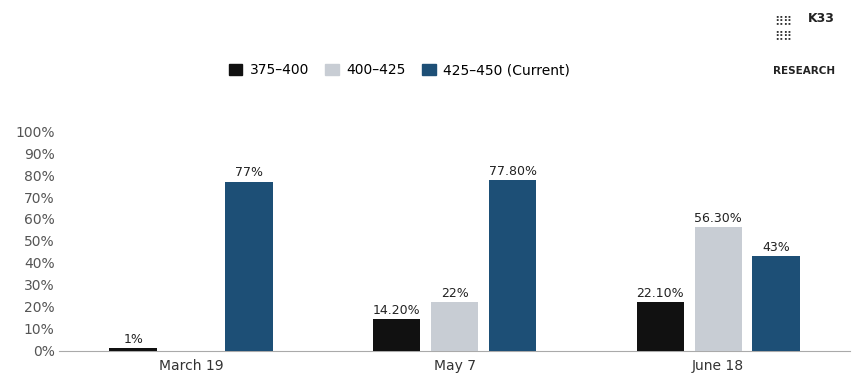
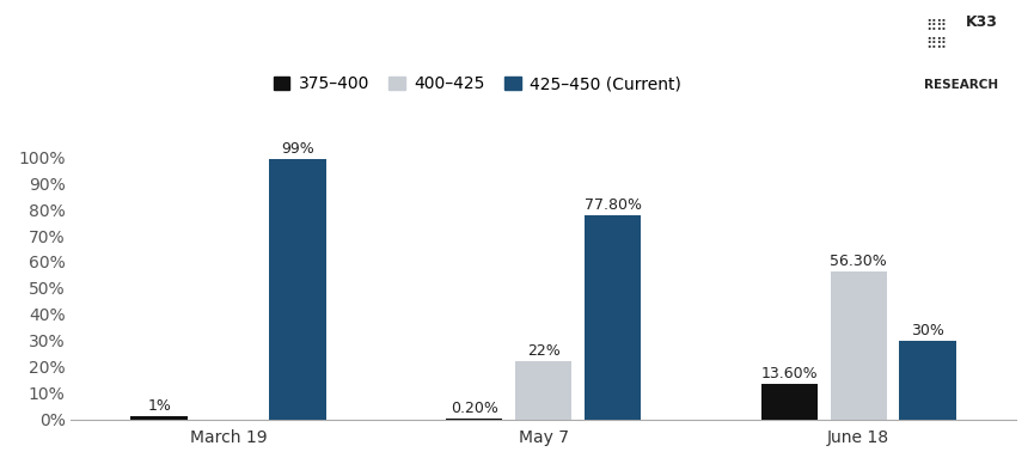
425–450 (Current)/March 19: 77% -> 99%
375–400/May 7: 14.20% -> 0.20%
375–400/June 18: 22.10% -> 13.60%
425–450 (Current)/June 18: 43% -> 30%
